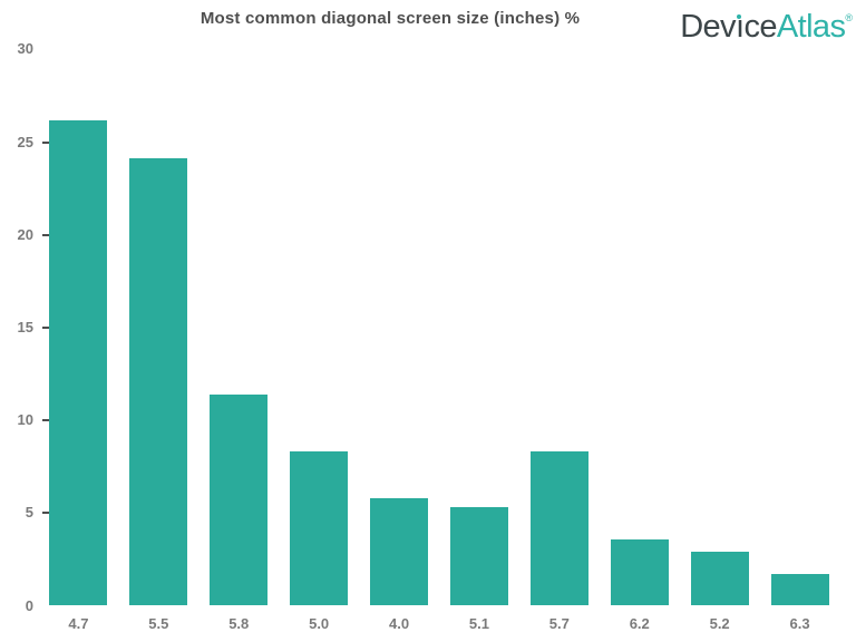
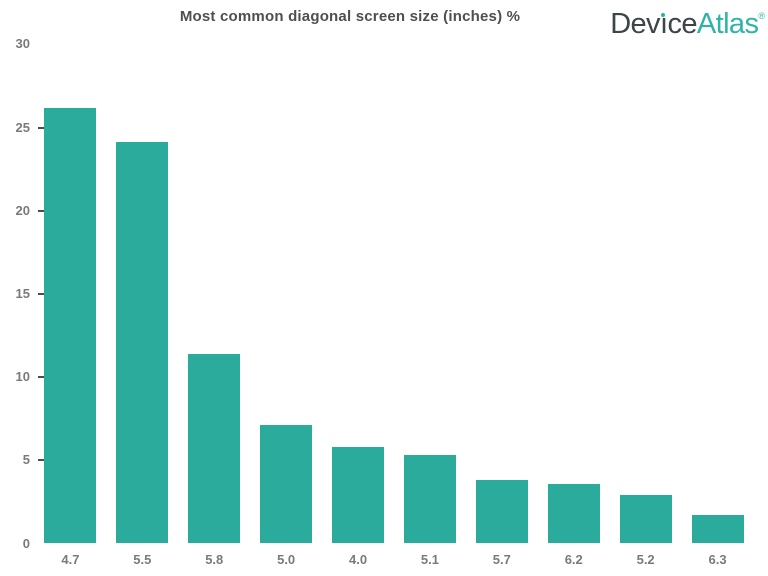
5.0: 8.3 -> 7.1
5.7: 8.3 -> 3.8
